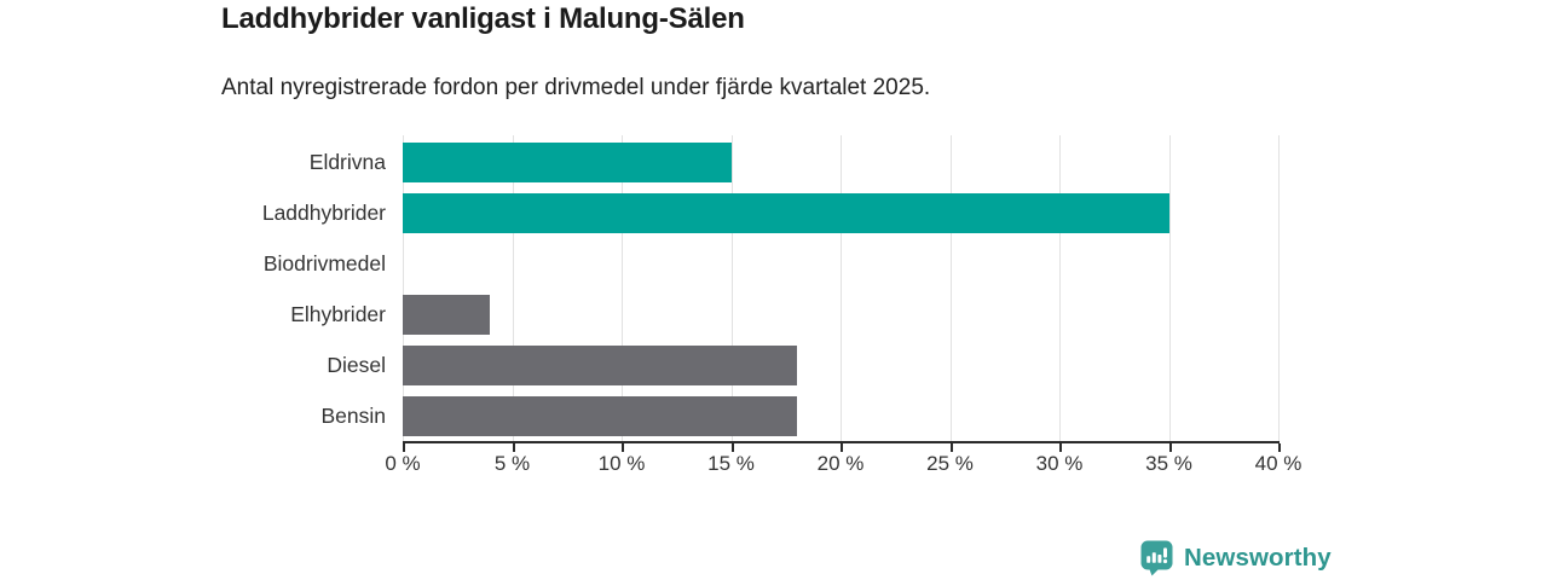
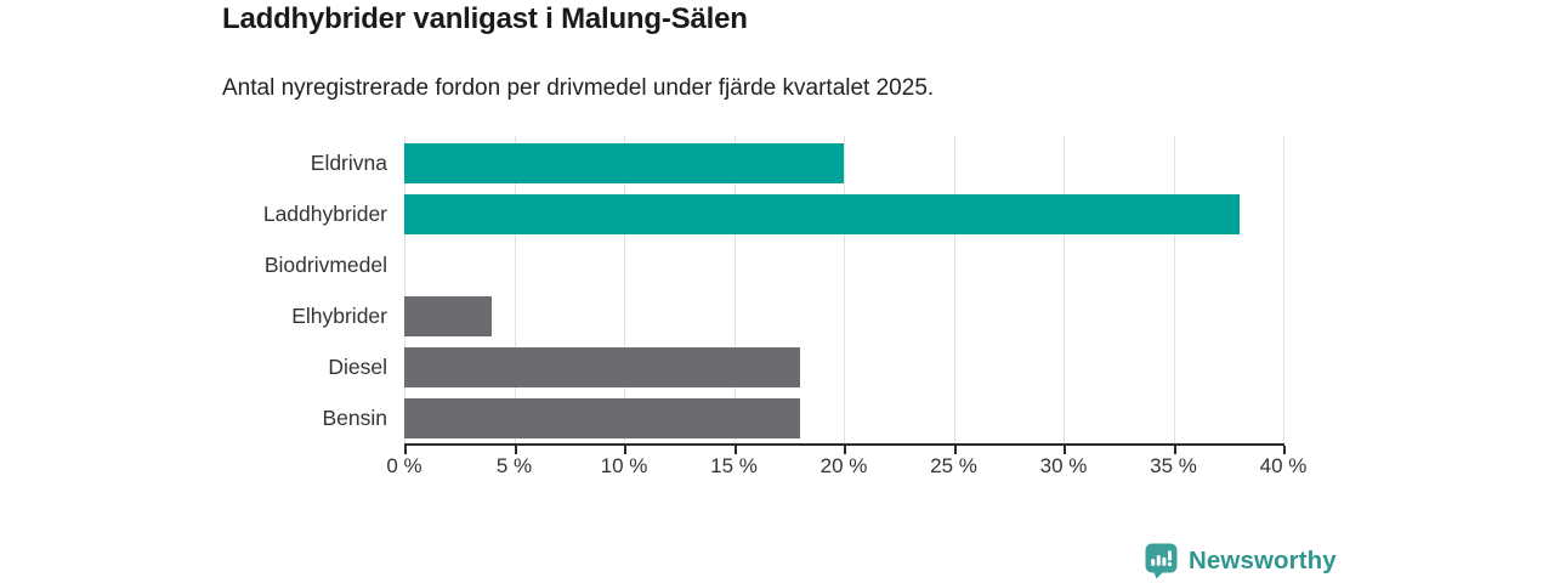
Eldrivna: 15% -> 20%
Laddhybrider: 35% -> 38%
